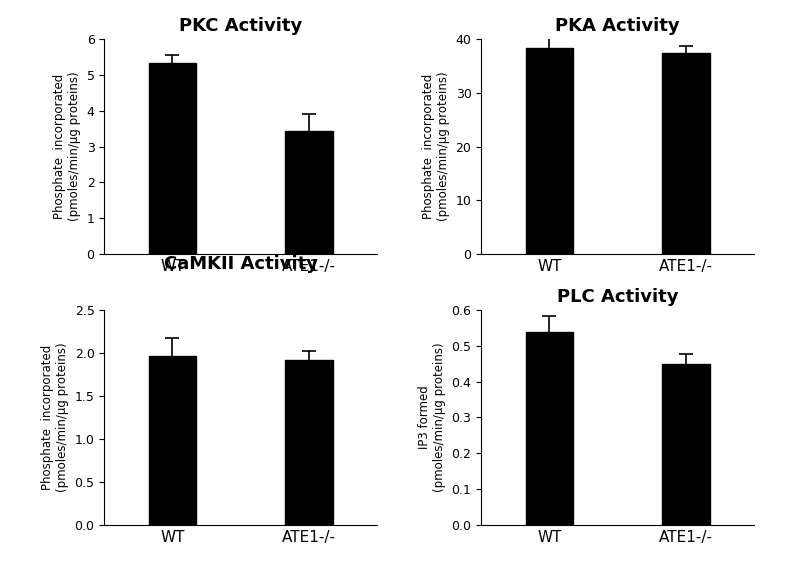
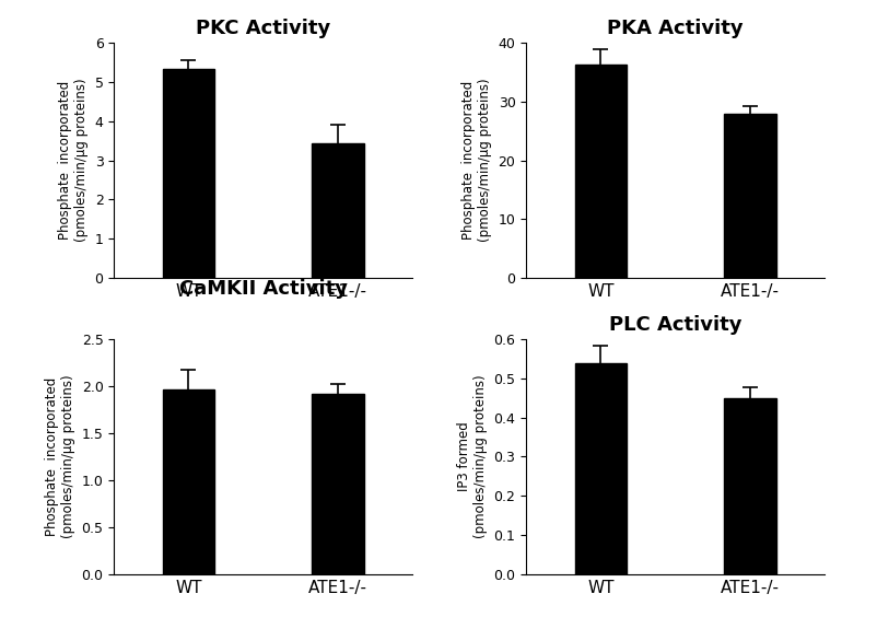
PKA Activity/WT: 38.5 -> 36.4
PKA Activity/ATE1-/-: 37.5 -> 28.0
